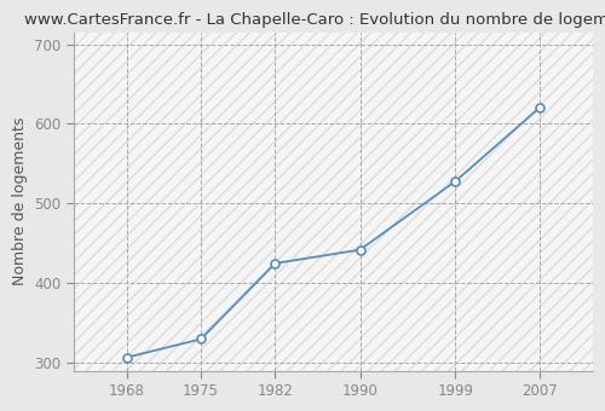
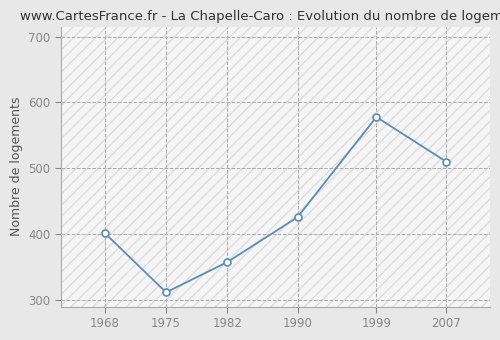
1968: 307 -> 402
1975: 330 -> 312
1982: 425 -> 358
1990: 442 -> 426
1999: 528 -> 578
2007: 621 -> 510
